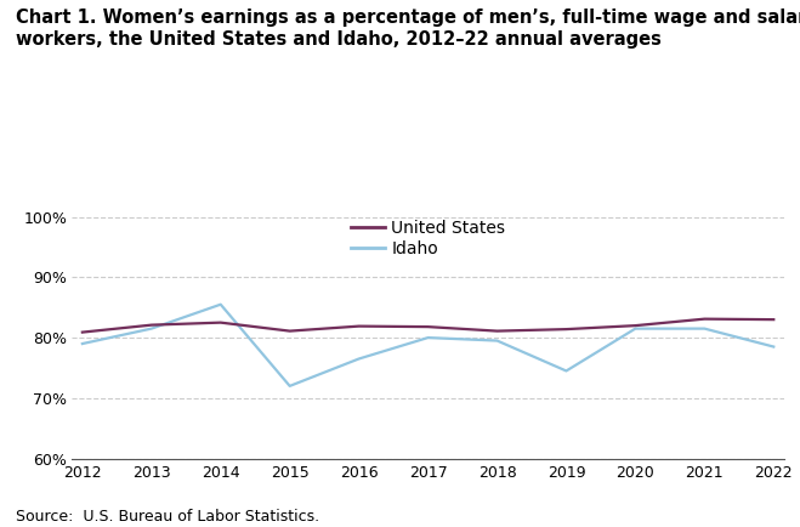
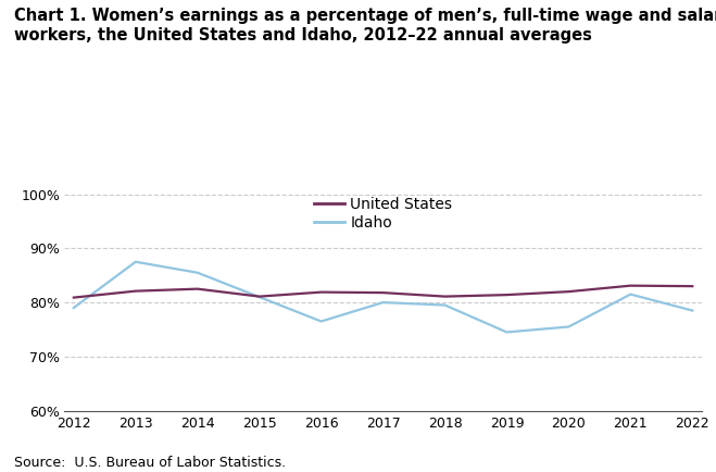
Idaho/2013: 81.5% -> 87.5%
Idaho/2015: 72.0% -> 81.0%
Idaho/2020: 81.5% -> 75.5%
